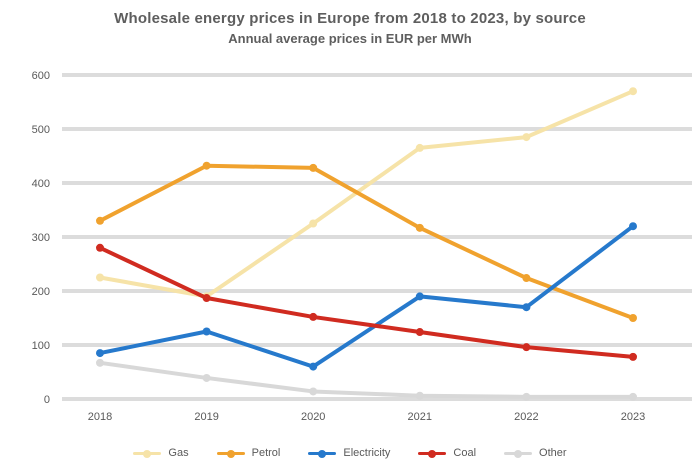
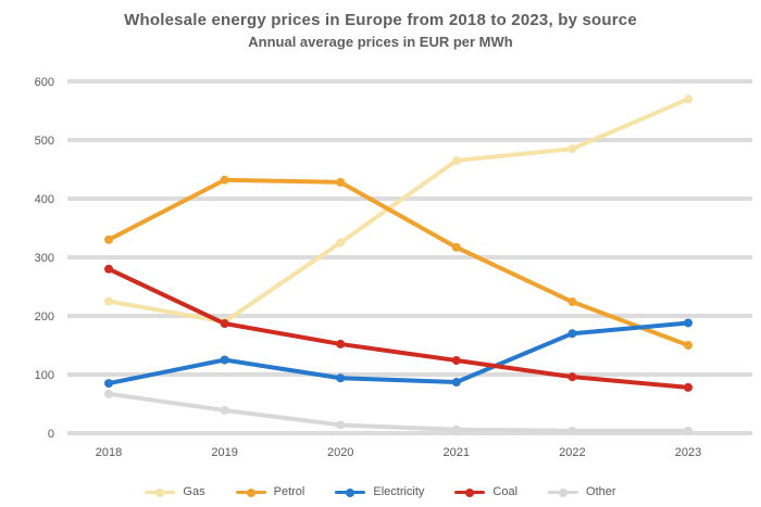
Electricity/2020: 60 -> 90
Electricity/2021: 190 -> 90
Electricity/2023: 320 -> 190
